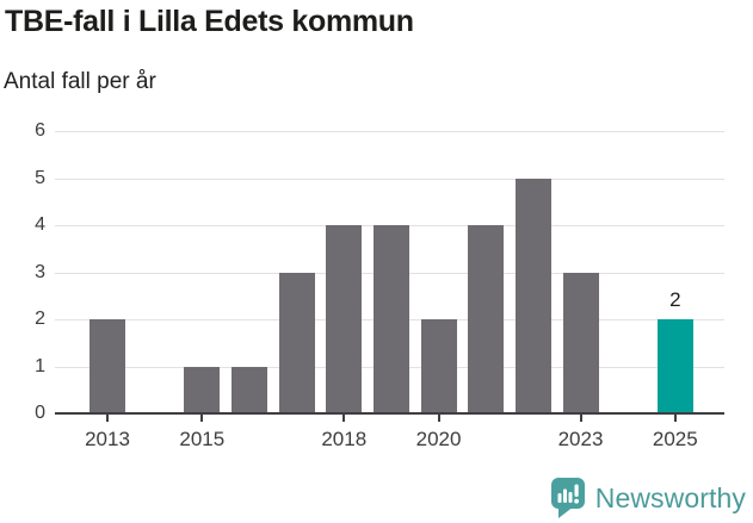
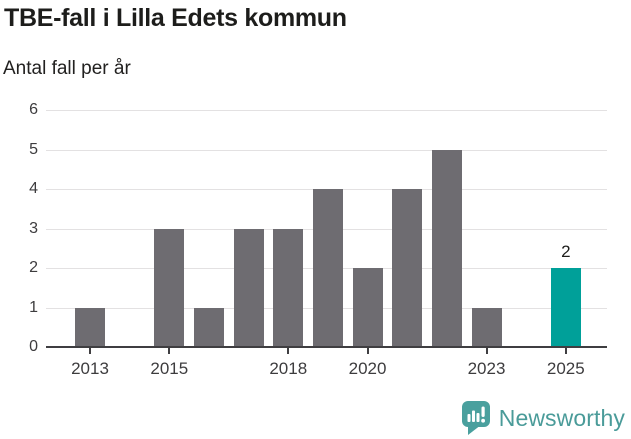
2013: 2 -> 1
2015: 1 -> 3
2018: 4 -> 3
2023: 3 -> 1
